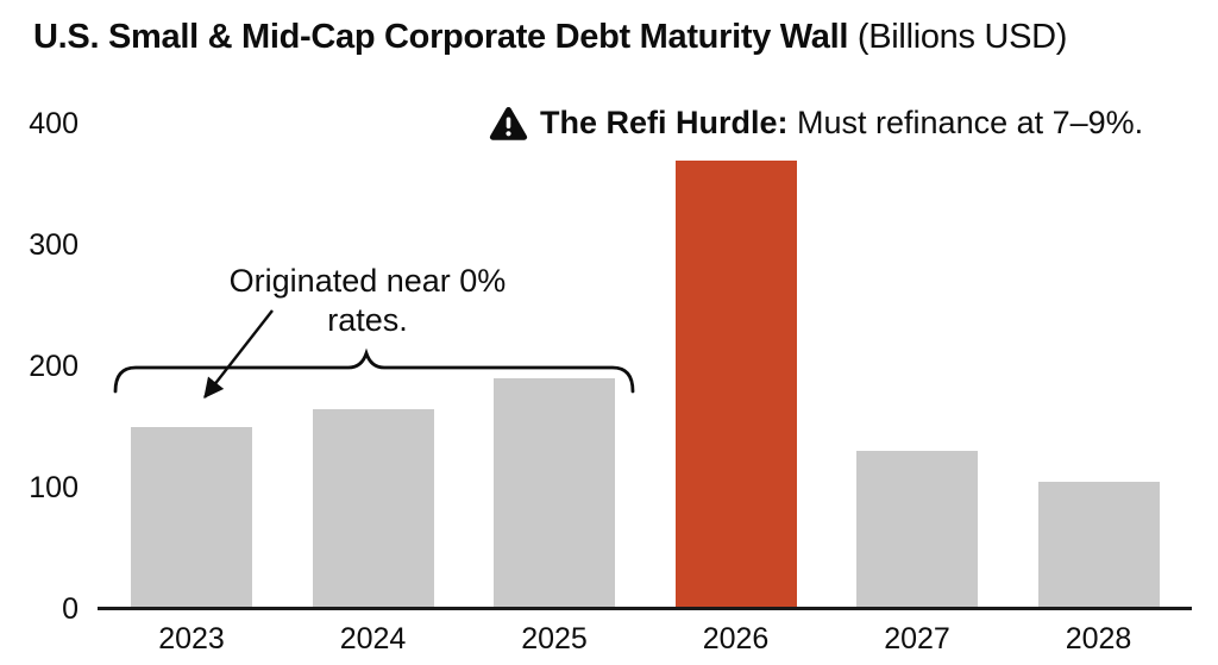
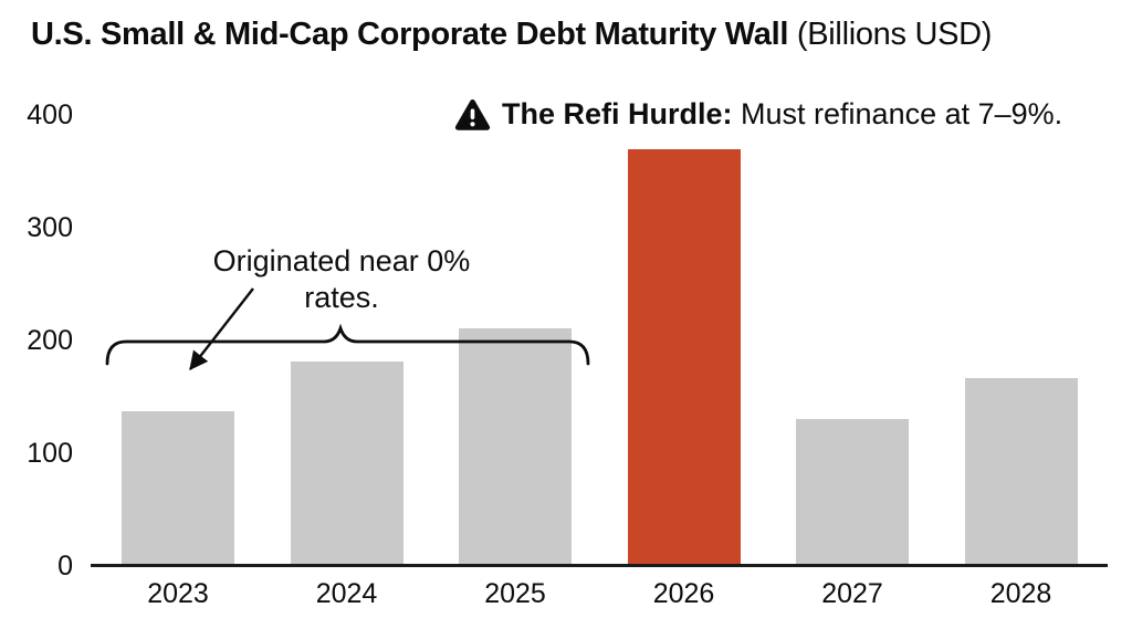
2023: 150 -> 137
2024: 165 -> 181
2025: 190 -> 211
2028: 105 -> 167
